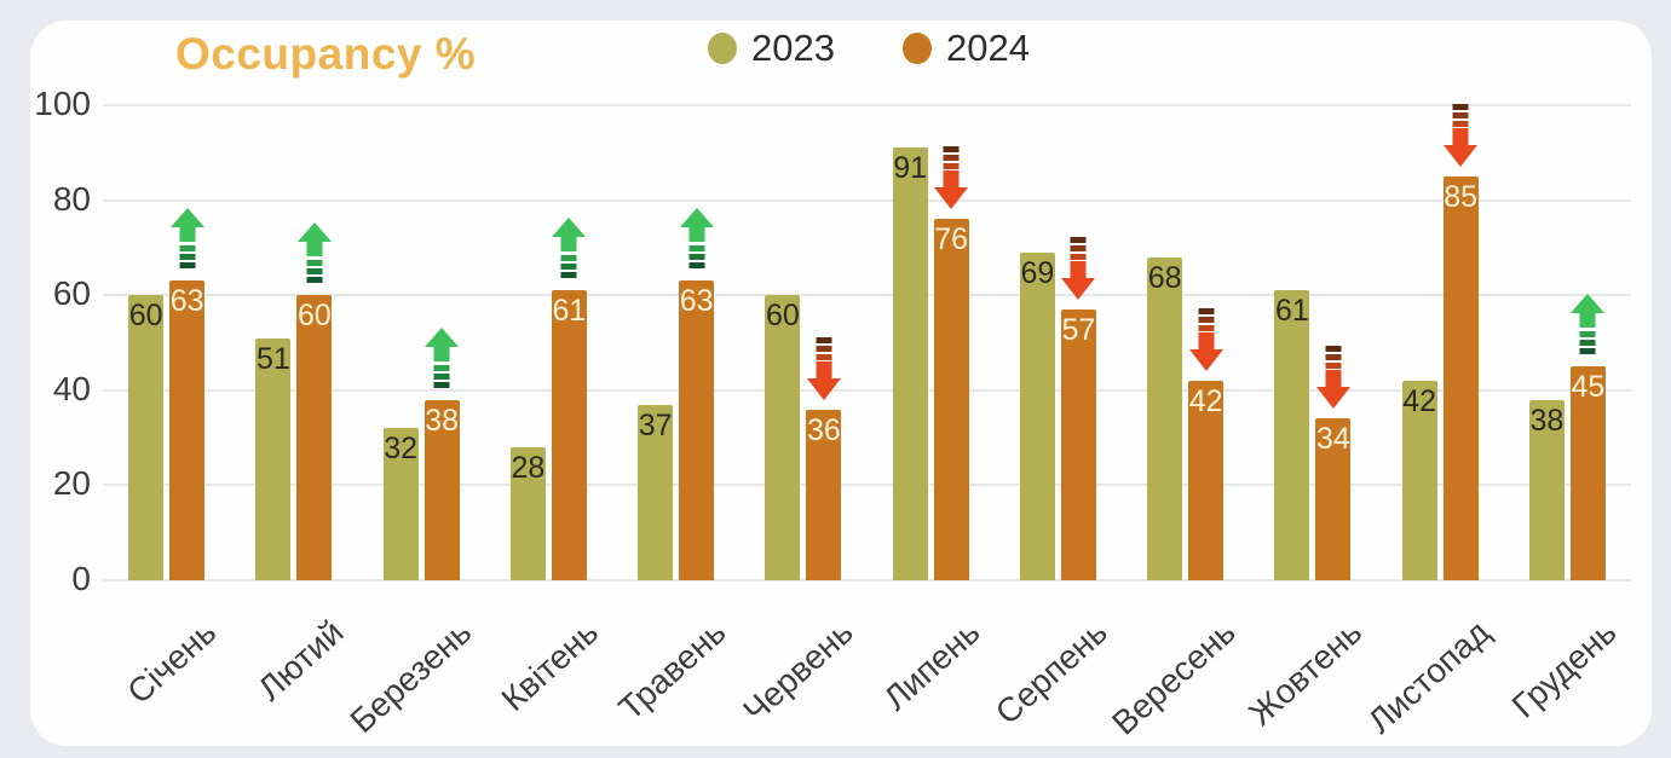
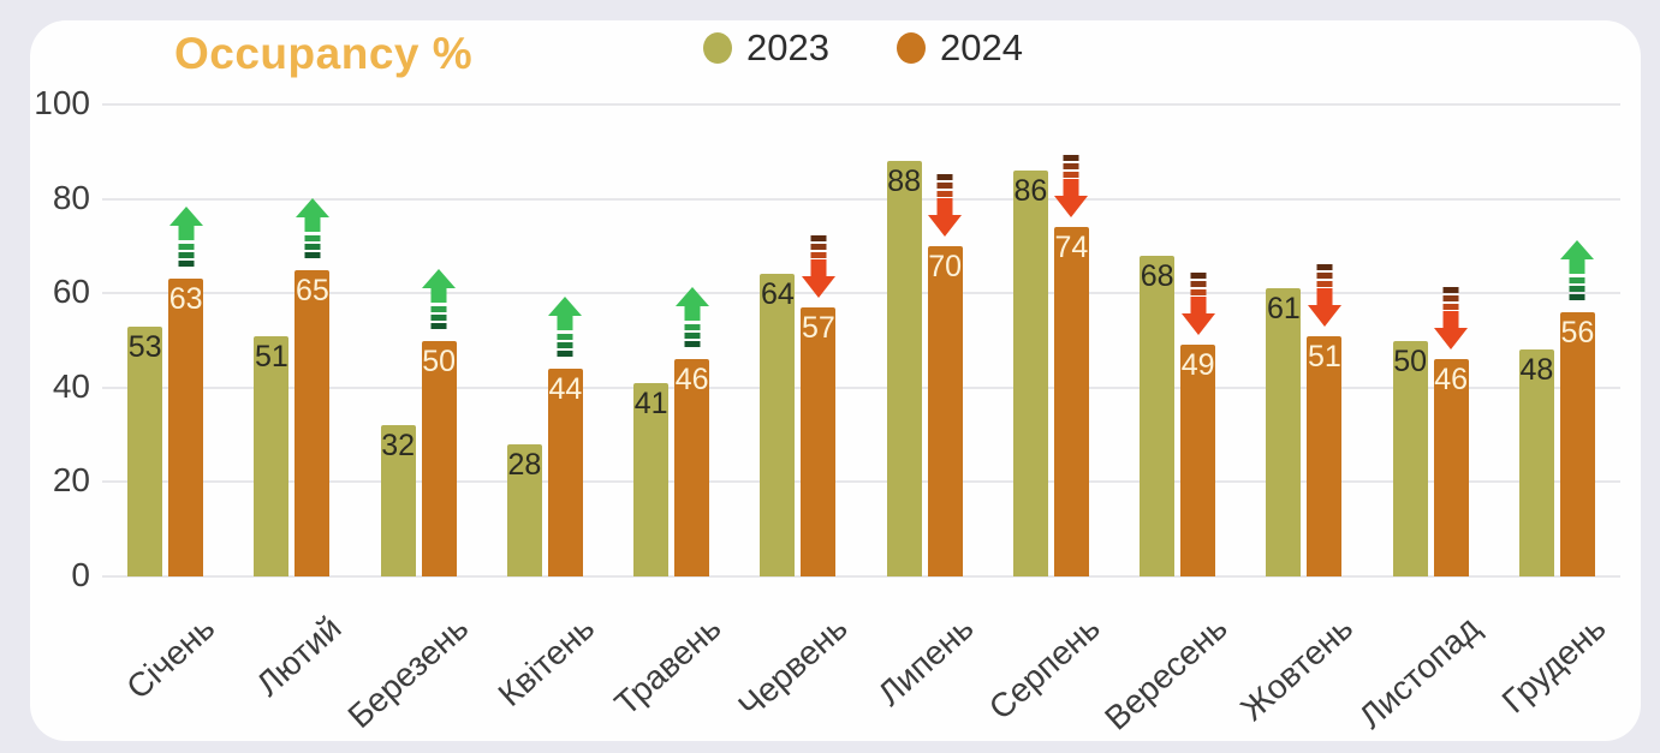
2023/Січень: 60 -> 53
2024/Лютий: 60 -> 65
2024/Березень: 38 -> 50
2024/Квітень: 61 -> 44
2023/Травень: 37 -> 41
2024/Травень: 63 -> 46
2023/Червень: 60 -> 64
2024/Червень: 36 -> 57
2023/Липень: 91 -> 88
2024/Липень: 76 -> 70
2023/Серпень: 69 -> 86
2024/Серпень: 57 -> 74
2024/Вересень: 42 -> 49
2024/Жовтень: 34 -> 51
2023/Листопад: 42 -> 50
2024/Листопад: 85 -> 46
2023/Грудень: 38 -> 48
2024/Грудень: 45 -> 56
